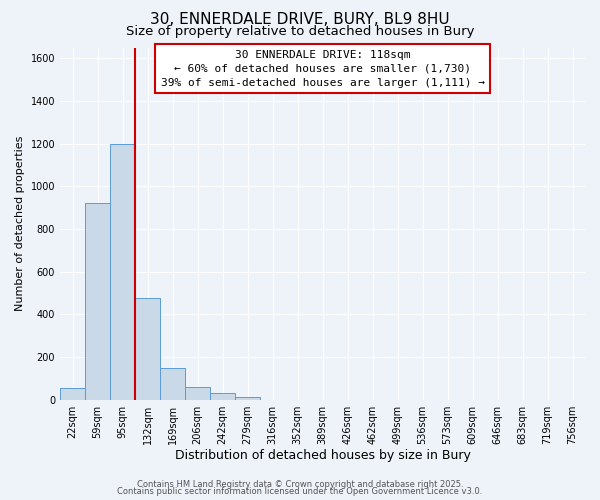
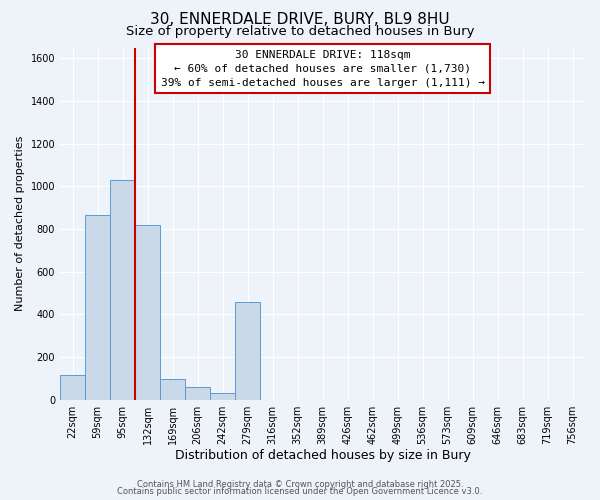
22sqm: 55 -> 115
59sqm: 920 -> 865
95sqm: 1200 -> 1030
132sqm: 475 -> 820
169sqm: 150 -> 95
279sqm: 15 -> 460
